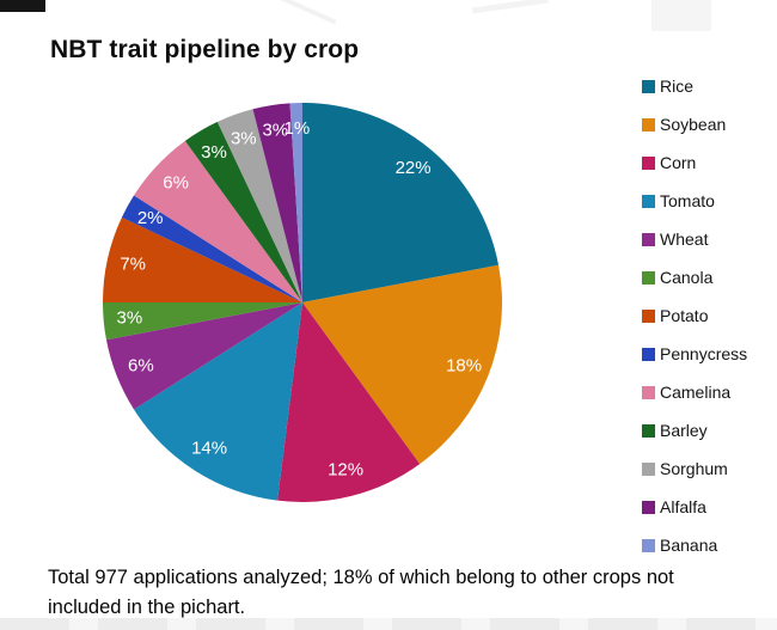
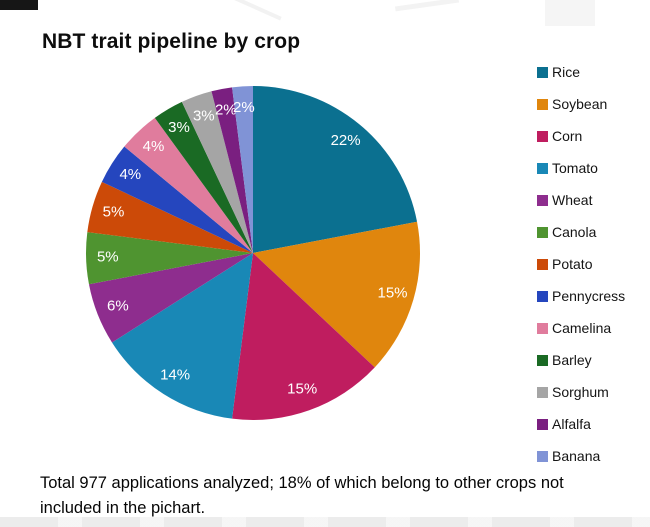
Soybean: 18% -> 15%
Corn: 12% -> 15%
Canola: 3% -> 5%
Potato: 7% -> 5%
Pennycress: 2% -> 4%
Camelina: 6% -> 4%
Alfalfa: 3% -> 2%
Banana: 1% -> 2%
